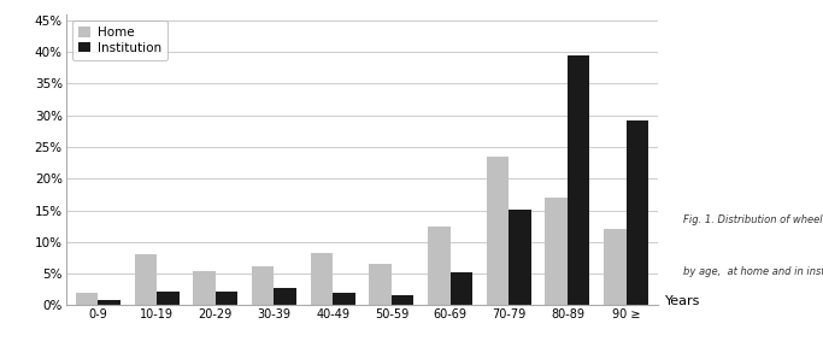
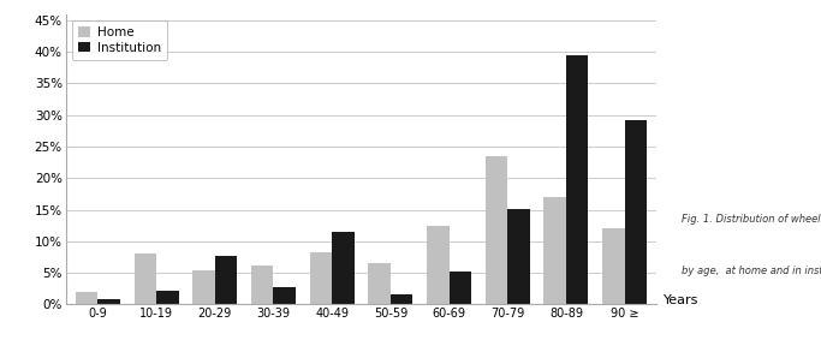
Institution/20-29: 2.1% -> 7.6%
Institution/40-49: 2.0% -> 11.4%
